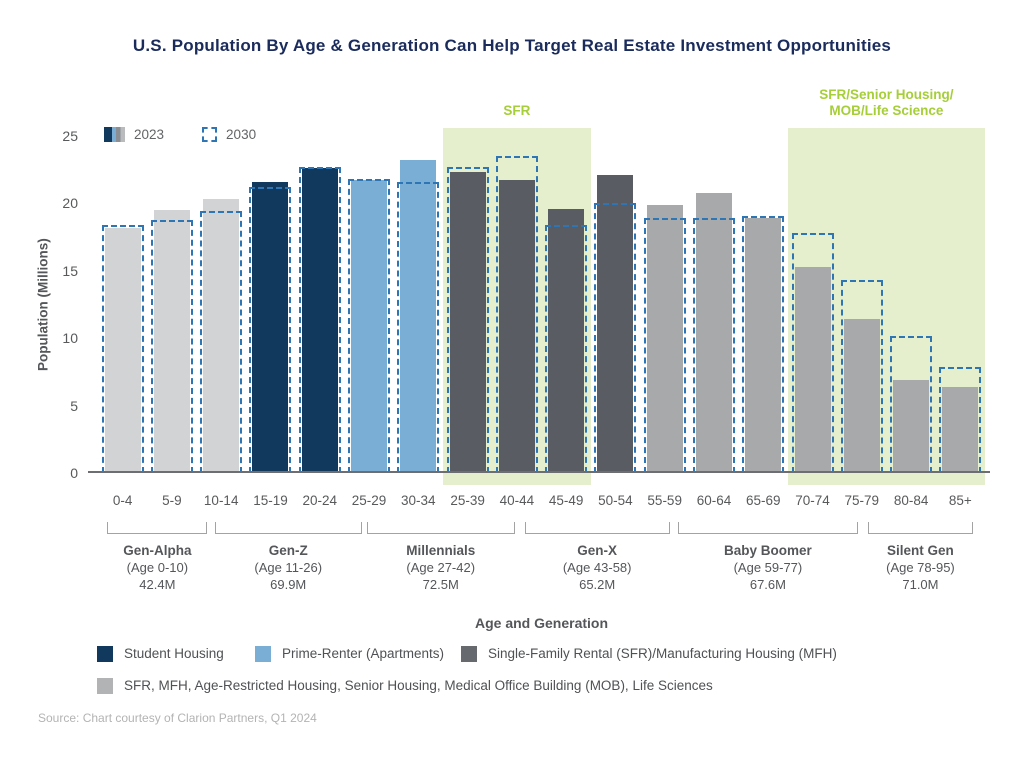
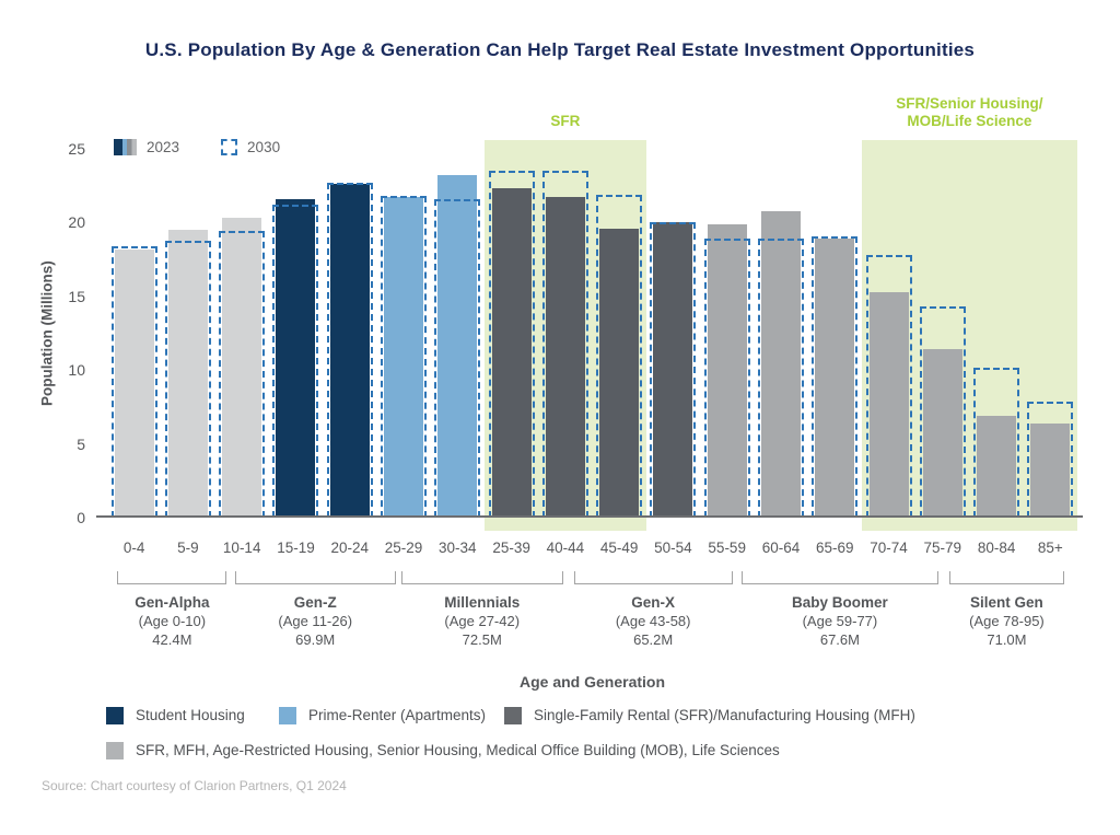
2030/25-39: 22.7 -> 23.5
2030/45-49: 18.4 -> 21.9
2023/50-54: 22.1 -> 20.0
